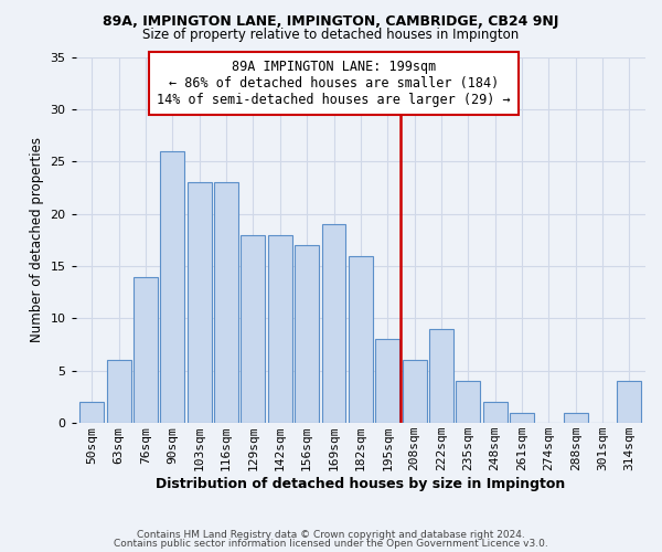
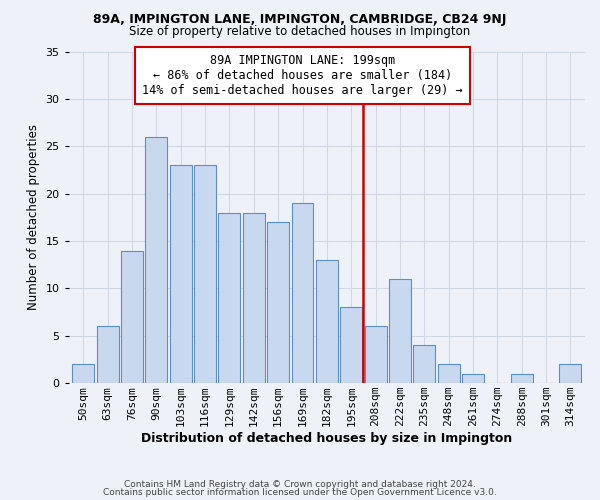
182sqm: 16 -> 13
222sqm: 9 -> 11
314sqm: 4 -> 2
